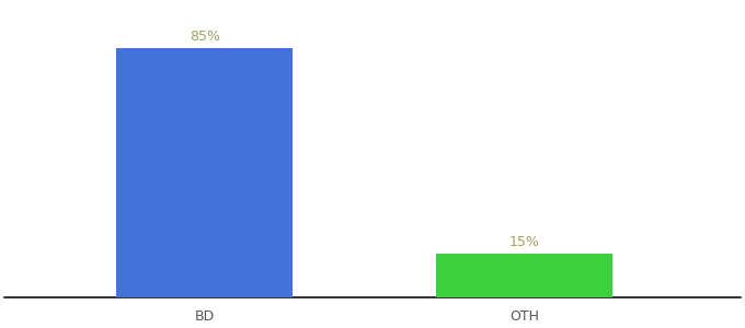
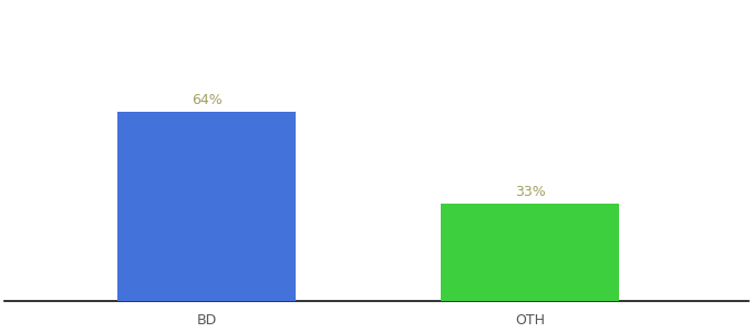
BD: 85% -> 64%
OTH: 15% -> 33%
